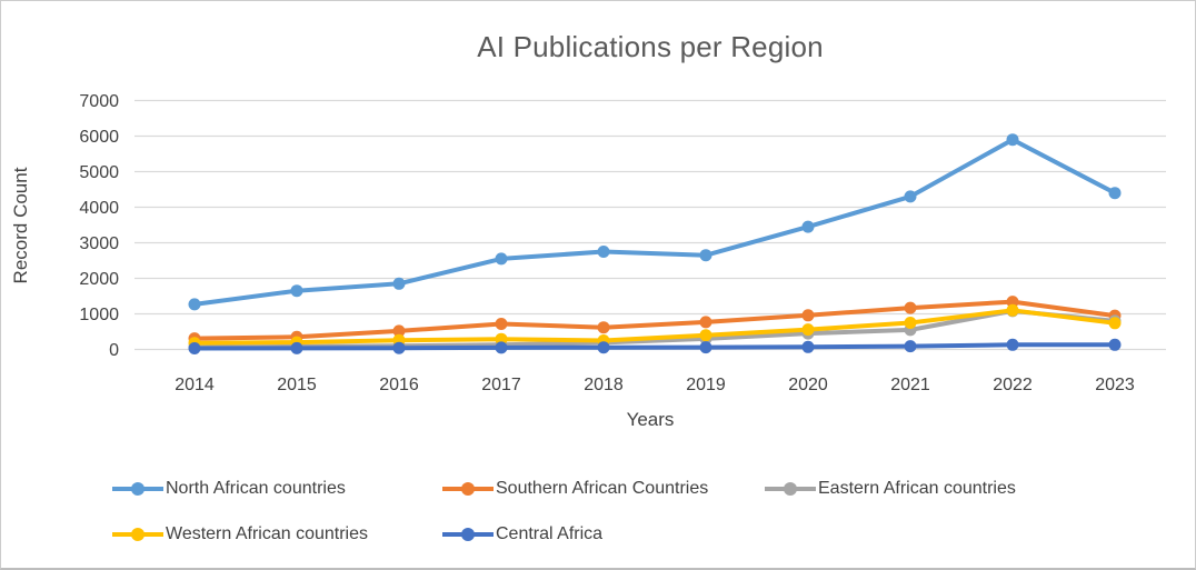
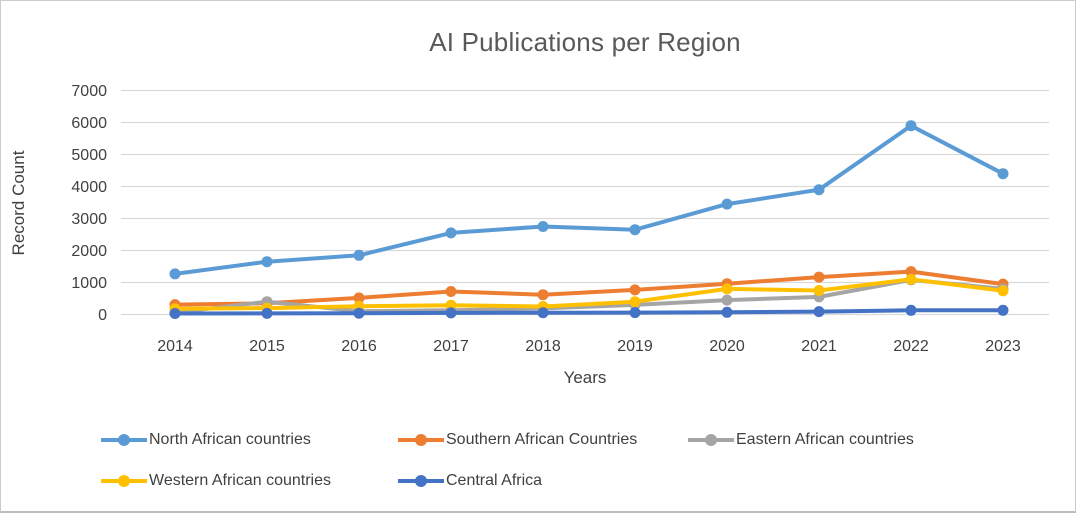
Eastern African countries/2015: 100 -> 400
Western African countries/2020: 600 -> 800
North African countries/2021: 4300 -> 3900
